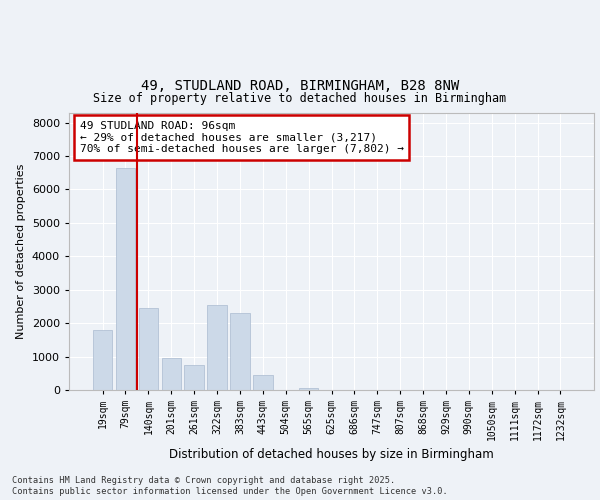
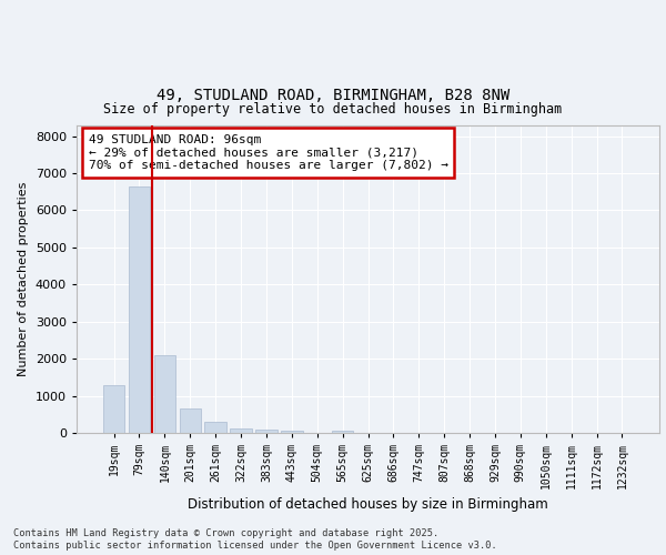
19sqm: 1800 -> 1280
140sqm: 2450 -> 2080
201sqm: 950 -> 670
261sqm: 750 -> 290
322sqm: 2550 -> 120
383sqm: 2300 -> 80
443sqm: 450 -> 50
